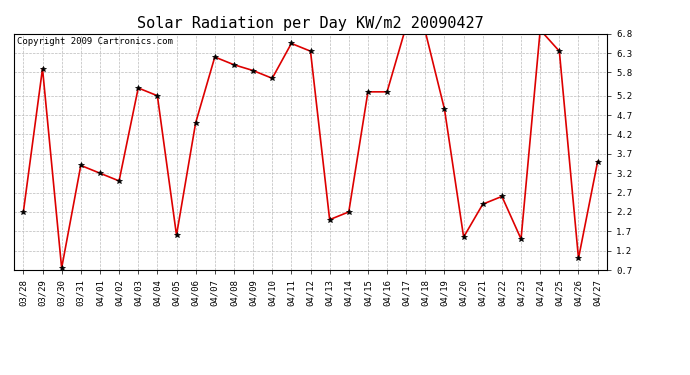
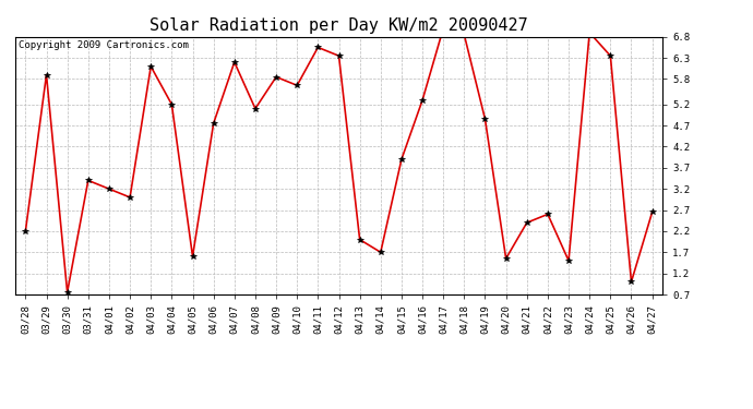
04/03: 5.40 -> 6.10
04/06: 4.50 -> 4.75
04/08: 6.00 -> 5.10
04/14: 2.20 -> 1.70
04/15: 5.30 -> 3.90
04/27: 3.50 -> 2.65
